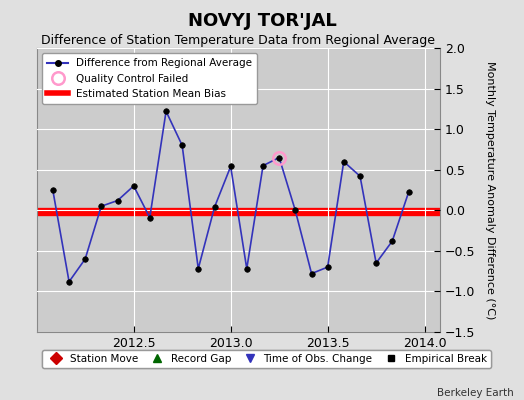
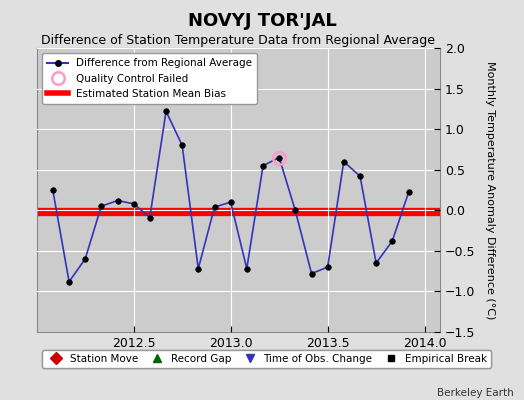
2012.5: 0.30 -> 0.08
2013.0: 0.54 -> 0.10
